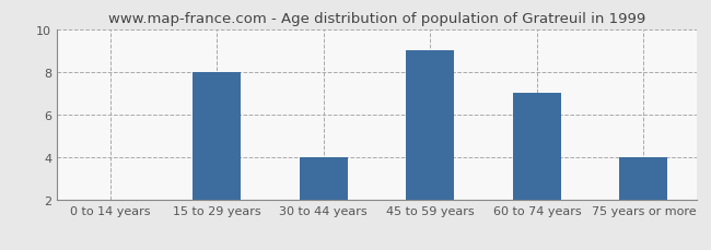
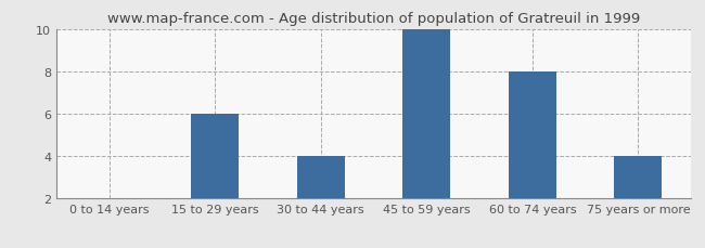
15 to 29 years: 8 -> 6
45 to 59 years: 9 -> 10
60 to 74 years: 7 -> 8
